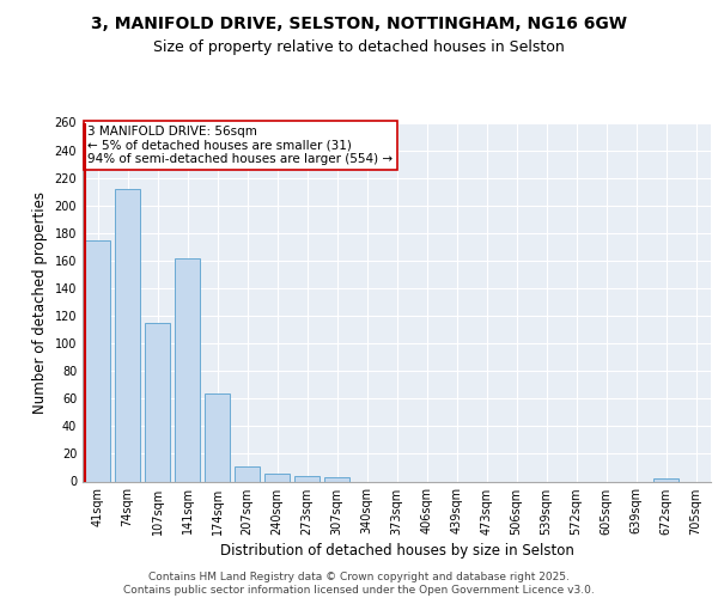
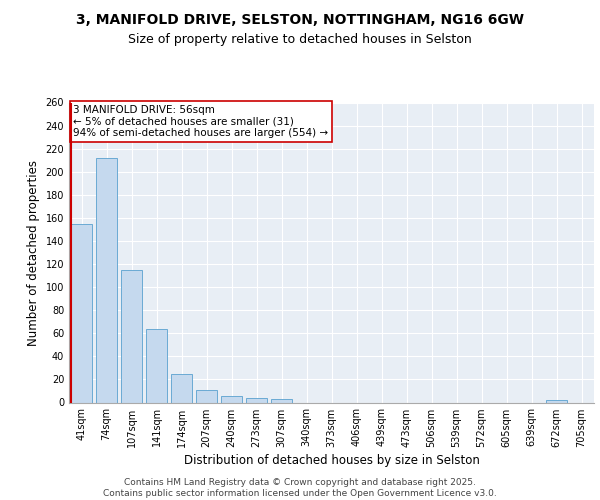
41sqm: 175 -> 155
141sqm: 162 -> 64
174sqm: 64 -> 25
